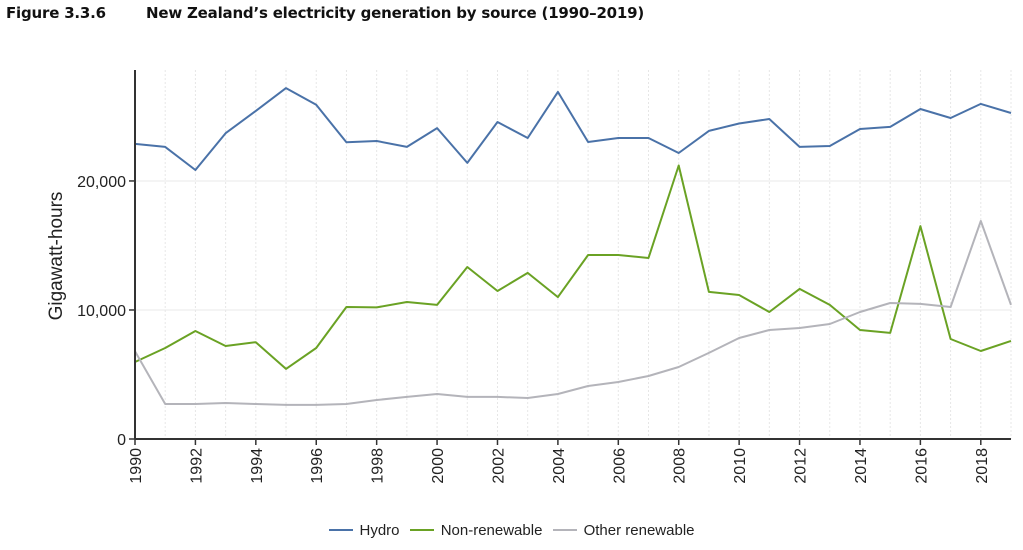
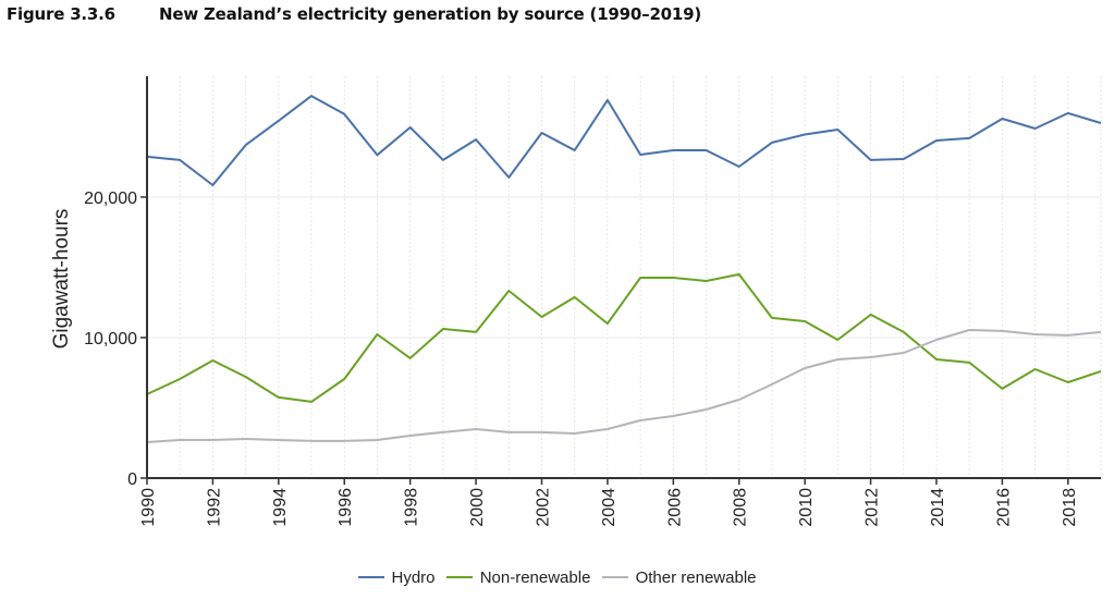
Other renewable/1990: 6800 -> 2600
Non-renewable/1994: 7500 -> 5700
Hydro/1998: 23100 -> 25000
Non-renewable/1998: 10200 -> 8500
Non-renewable/2008: 21200 -> 14500
Non-renewable/2016: 16500 -> 6400
Other renewable/2018: 16900 -> 10200
